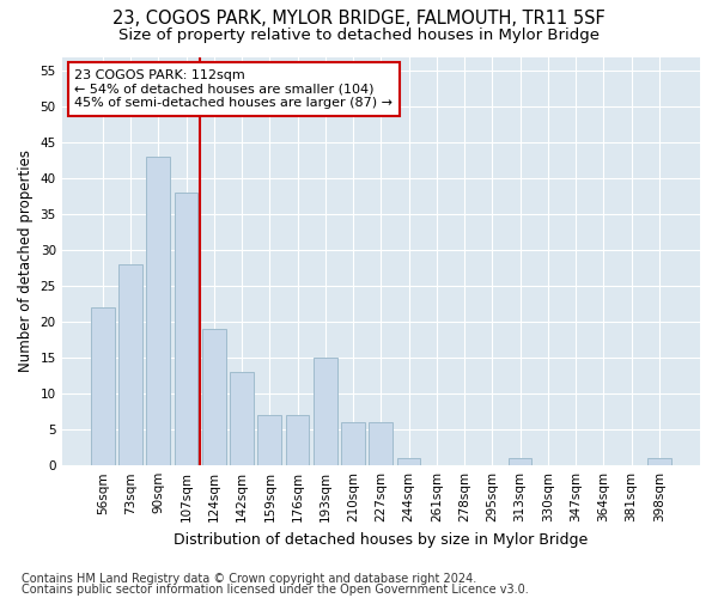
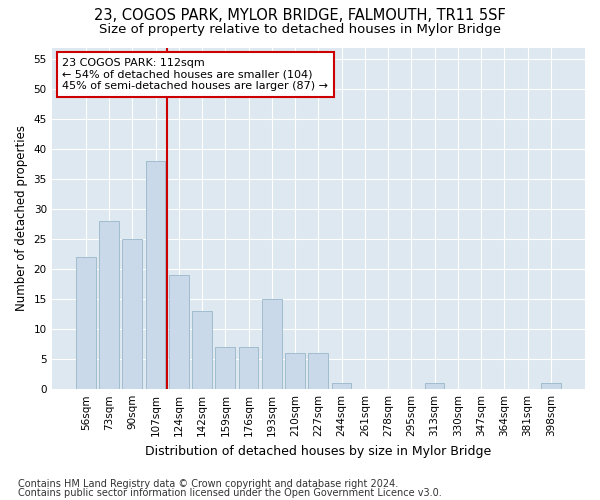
90sqm: 43 -> 25
